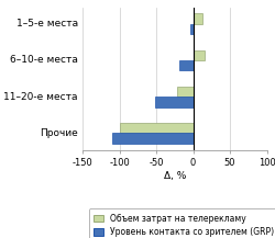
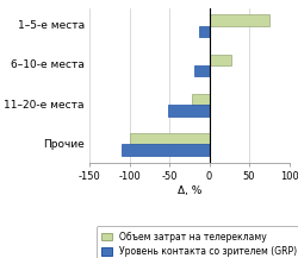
Объем затрат на телерекламу/1–5-е места: 12 -> 75
Уровень контакта со зрителем (GRP)/1–5-е места: -4 -> -13
Объем затрат на телерекламу/6–10-е места: 16 -> 28
